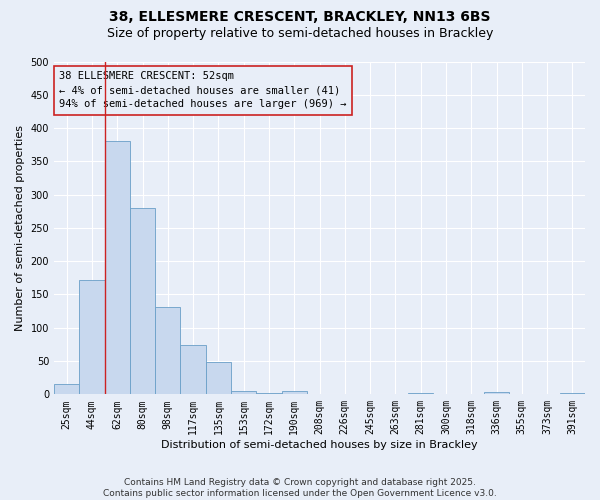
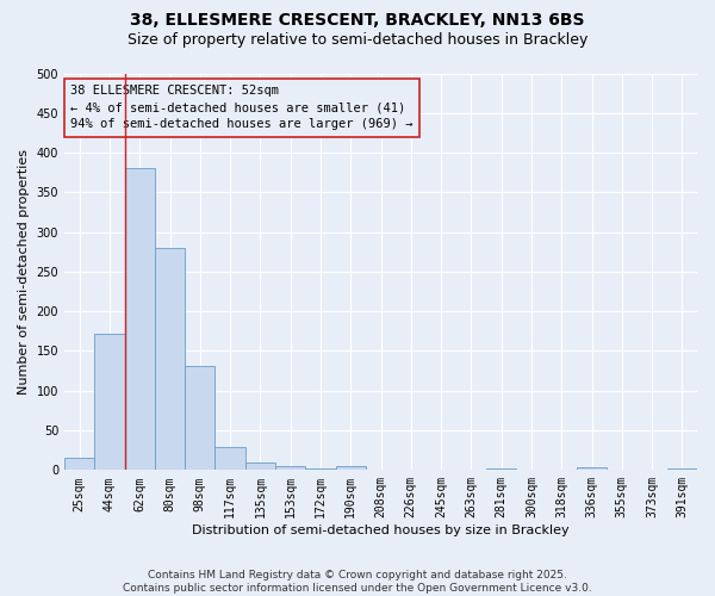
117sqm: 74 -> 29
135sqm: 48 -> 9
